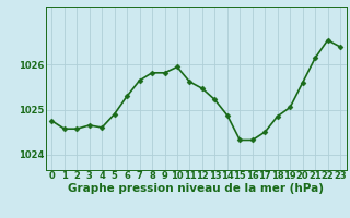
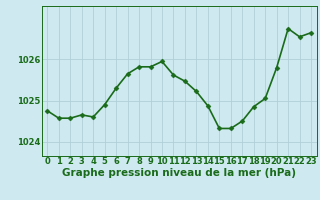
20: 1025.60 -> 1025.80
21: 1026.15 -> 1026.75
23: 1026.40 -> 1026.65
